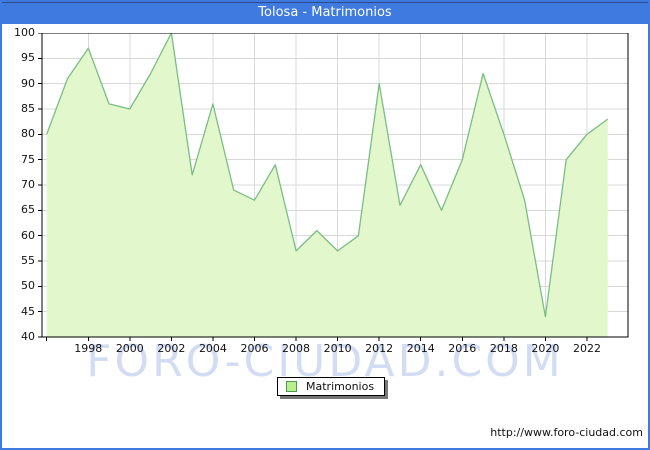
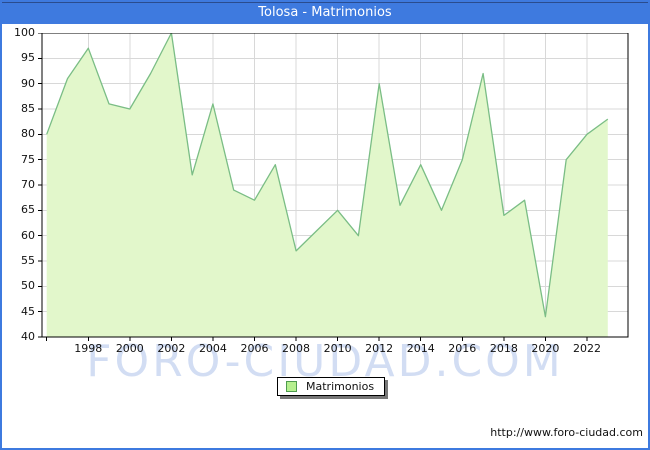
2010: 57 -> 65
2018: 80 -> 64
